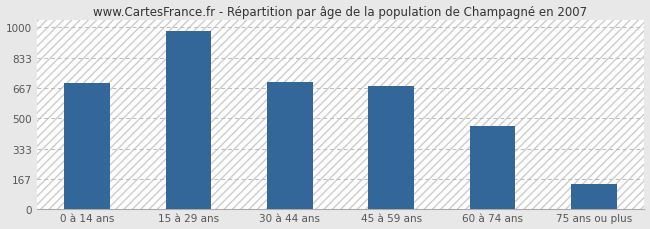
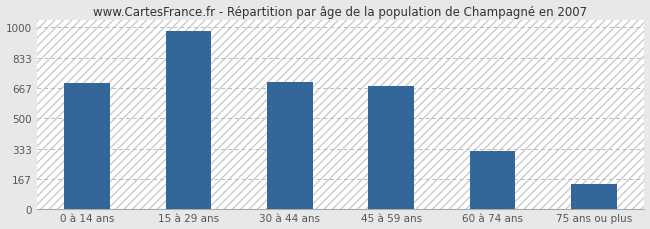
60 à 74 ans: 460 -> 320
